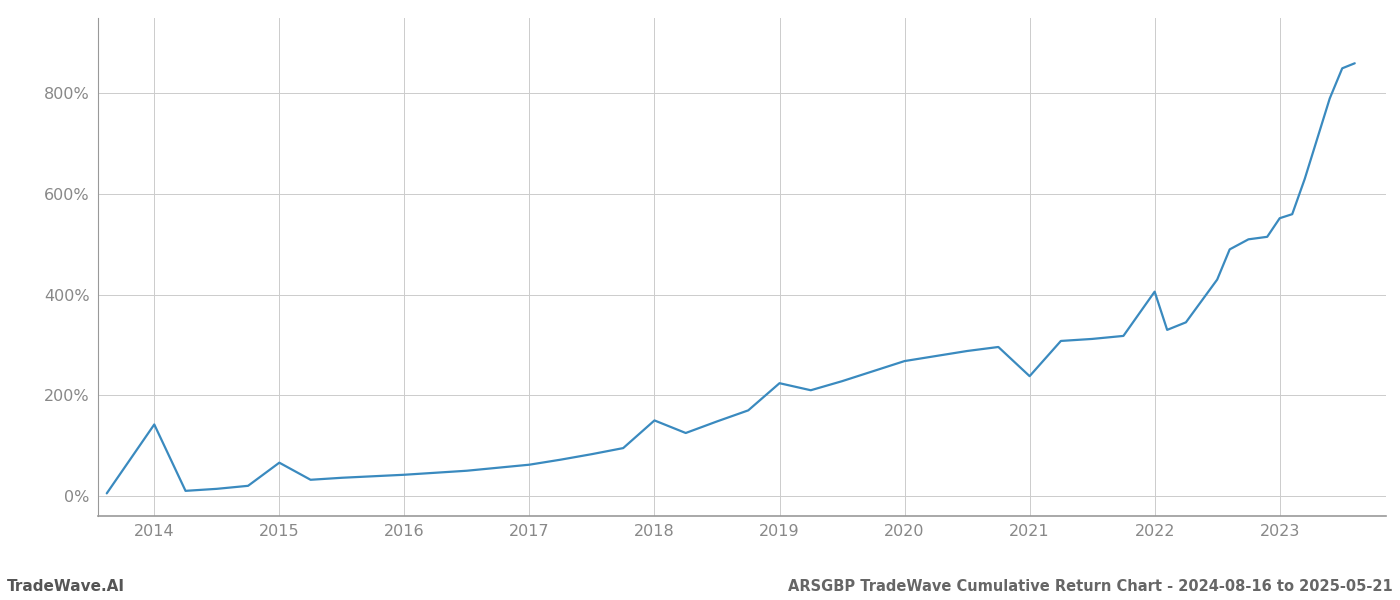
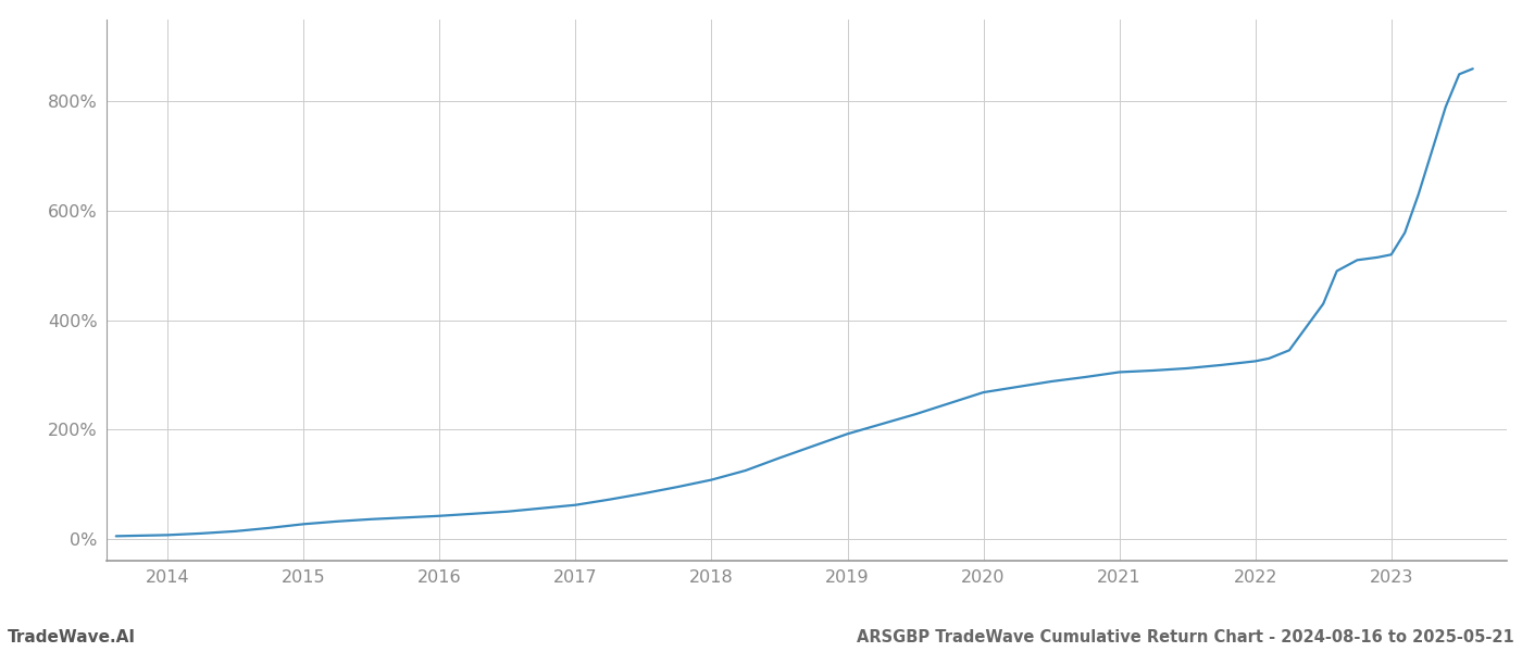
2014: 142% -> 7%
2015: 66% -> 27%
2018: 150% -> 108%
2019: 224% -> 192%
2021: 238% -> 305%
2022: 406% -> 325%
2023: 552% -> 520%
